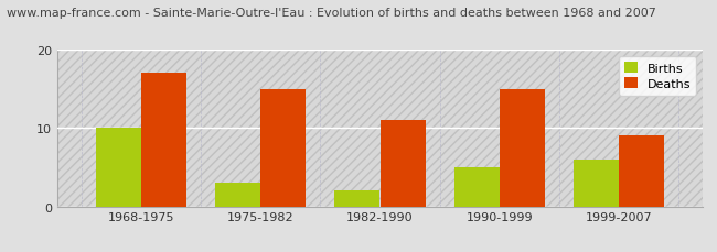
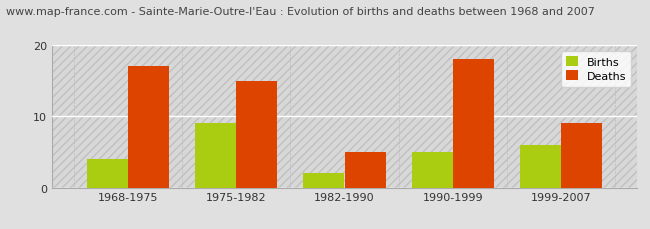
Births/1968-1975: 10 -> 4
Births/1975-1982: 3 -> 9
Deaths/1982-1990: 11 -> 5
Deaths/1990-1999: 15 -> 18
